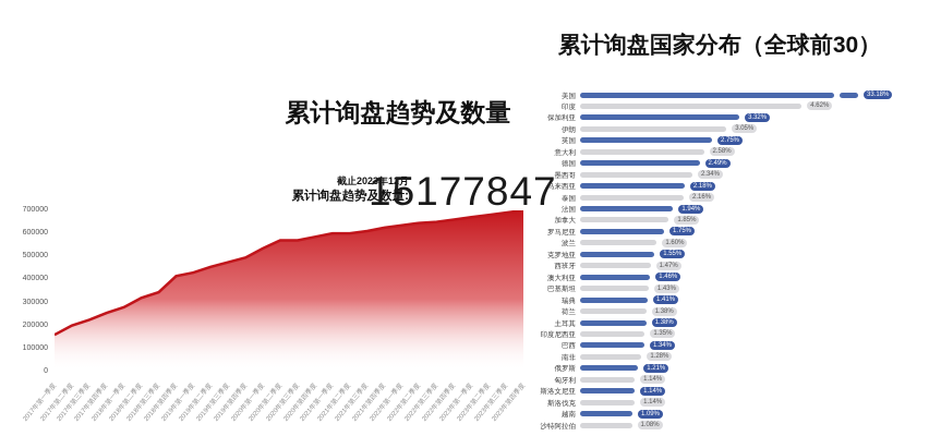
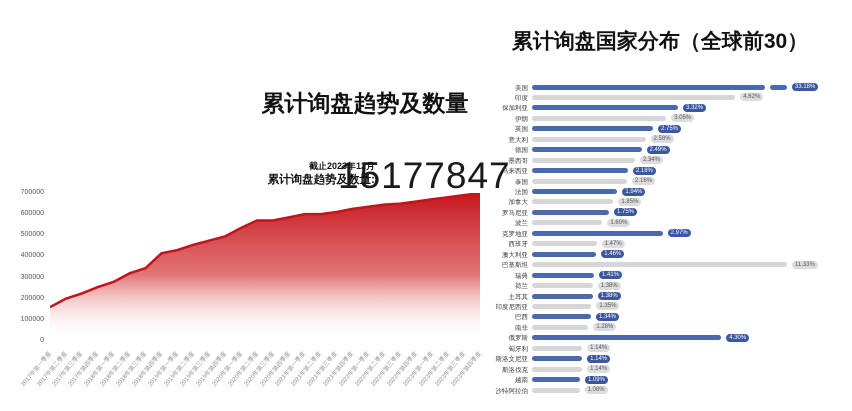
累计询盘国家分布（全球前30）/克罗地亚: 1.55% -> 2.97%
累计询盘国家分布（全球前30）/巴基斯坦: 1.43% -> 11.33%
累计询盘国家分布（全球前30）/俄罗斯: 1.21% -> 4.30%
